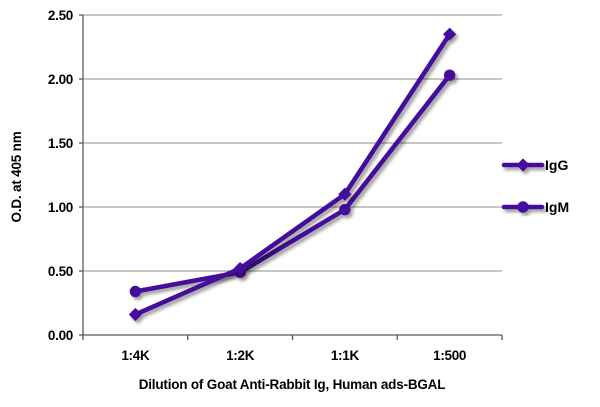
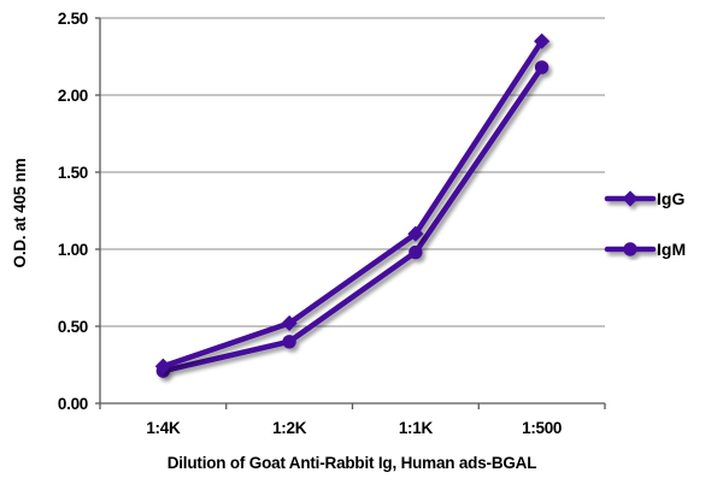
IgG/1:4K: 0.16 -> 0.24
IgM/1:4K: 0.34 -> 0.21
IgM/1:2K: 0.49 -> 0.40
IgM/1:500: 2.03 -> 2.18
